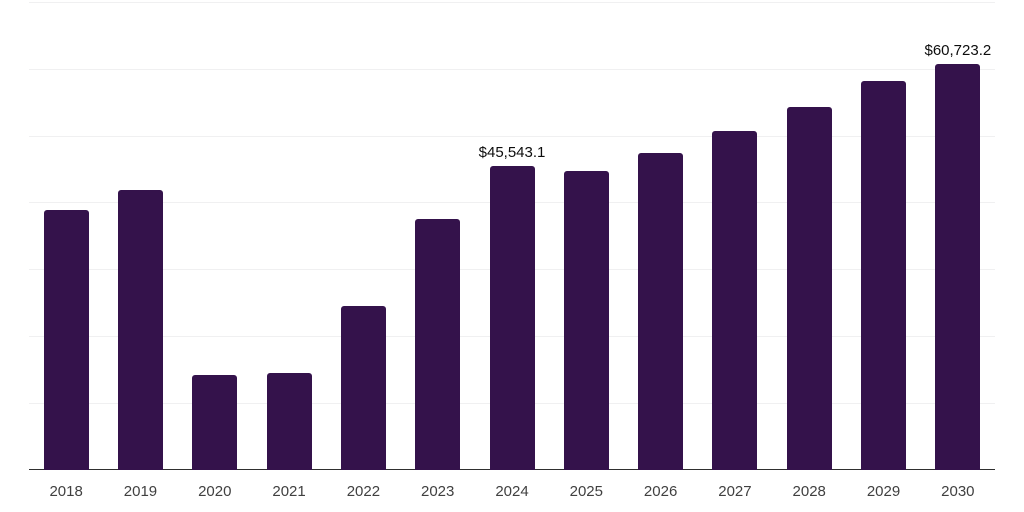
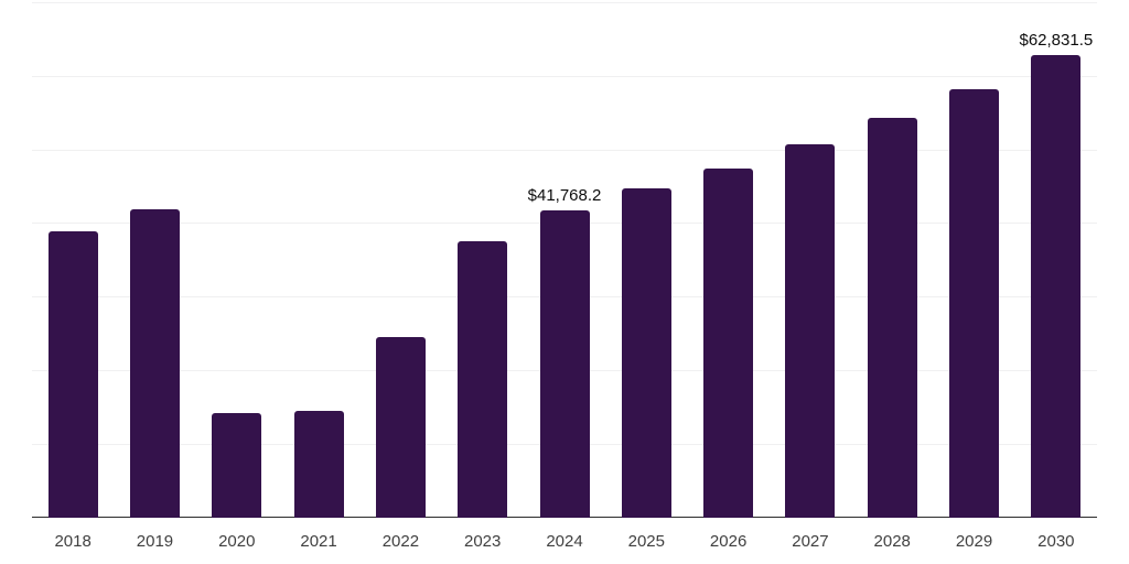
2024: $45,543.1 -> $41,768.2
2030: $60,723.2 -> $62,831.5
